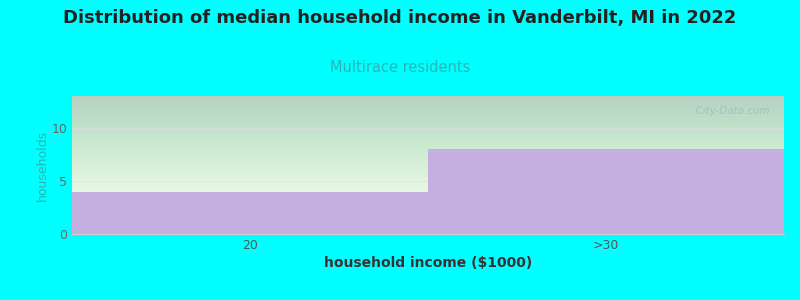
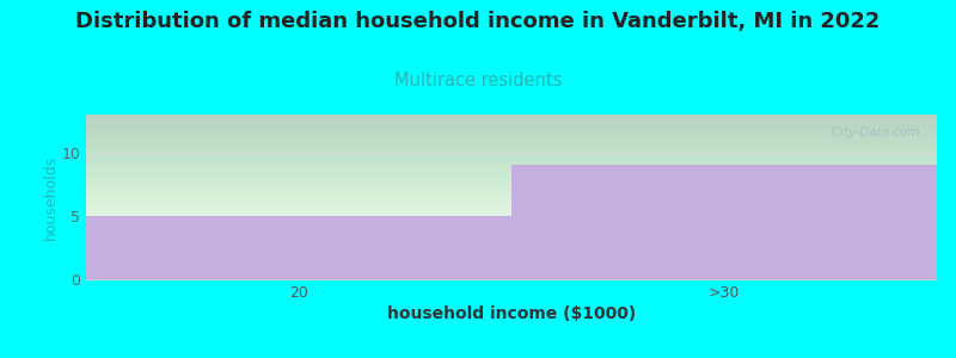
20: 4 -> 5
>30: 8 -> 9
